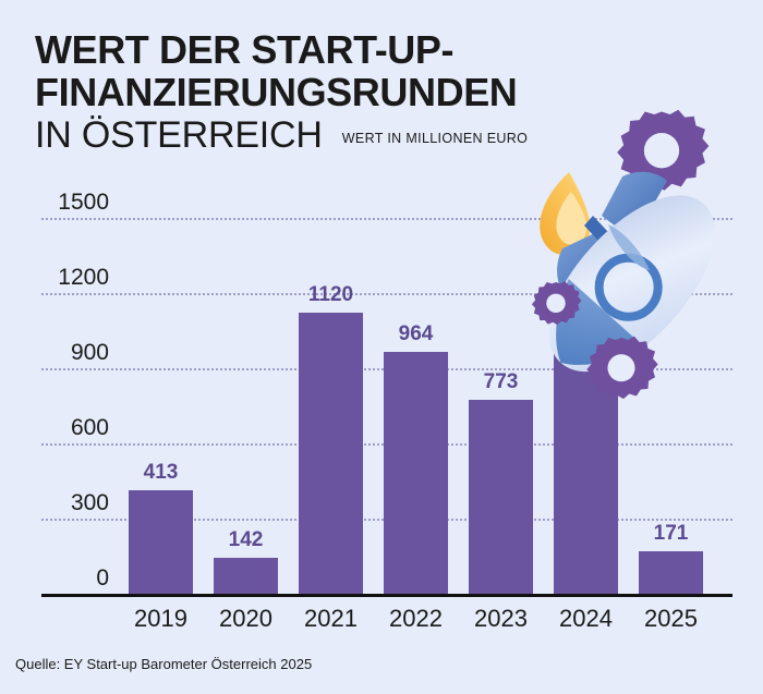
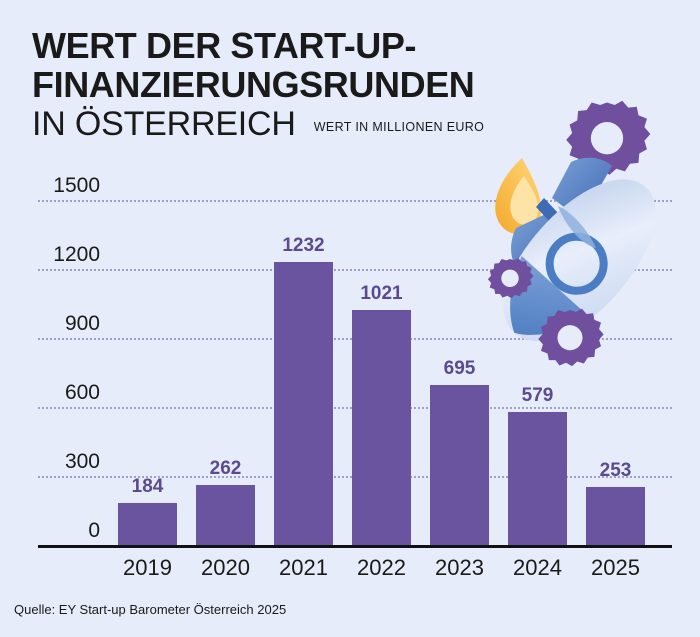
2019: 413 -> 184
2020: 142 -> 262
2021: 1120 -> 1232
2022: 964 -> 1021
2023: 773 -> 695
2024: 978 -> 579
2025: 171 -> 253
